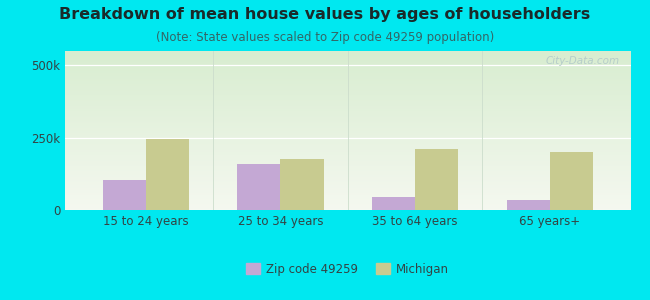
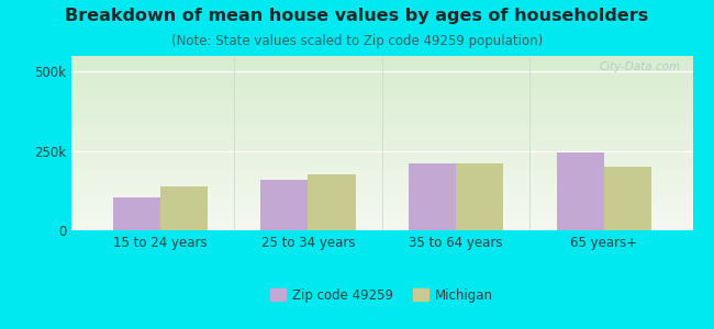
Michigan/15 to 24 years: 245k -> 138k
Zip code 49259/35 to 64 years: 45k -> 210k
Zip code 49259/65 years+: 35k -> 245k
